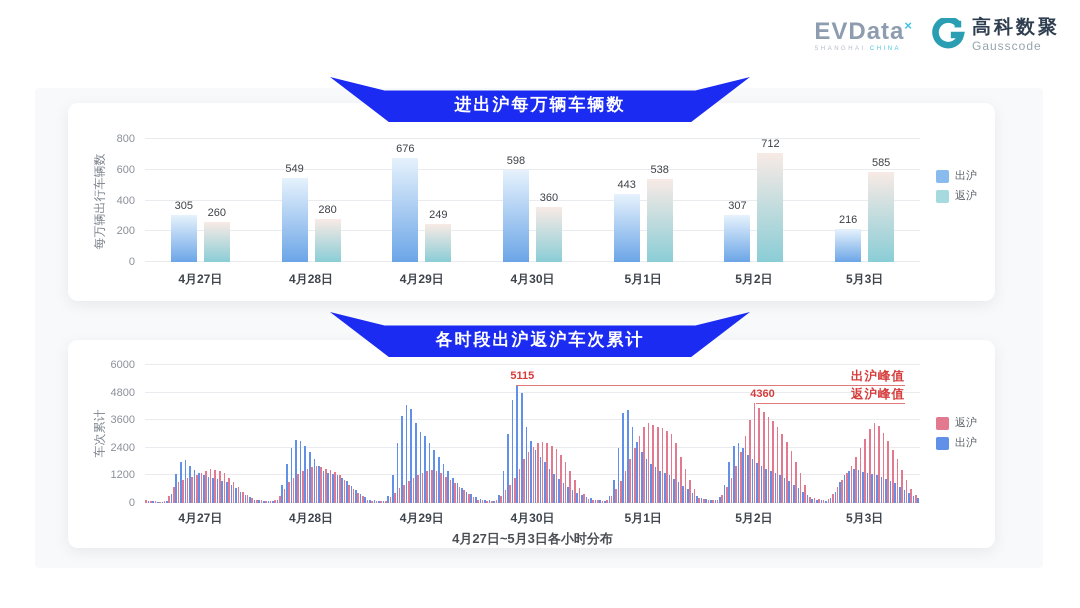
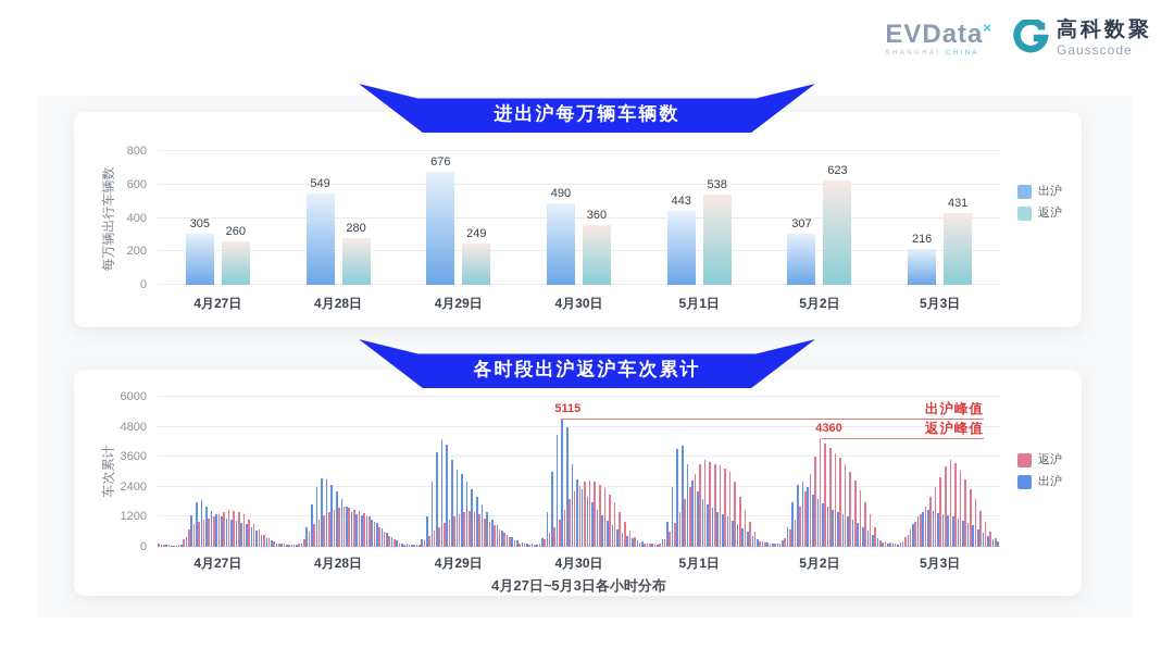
进出沪每万辆车辆数/出沪/4月30日: 598 -> 490
进出沪每万辆车辆数/返沪/5月2日: 712 -> 623
进出沪每万辆车辆数/返沪/5月3日: 585 -> 431
